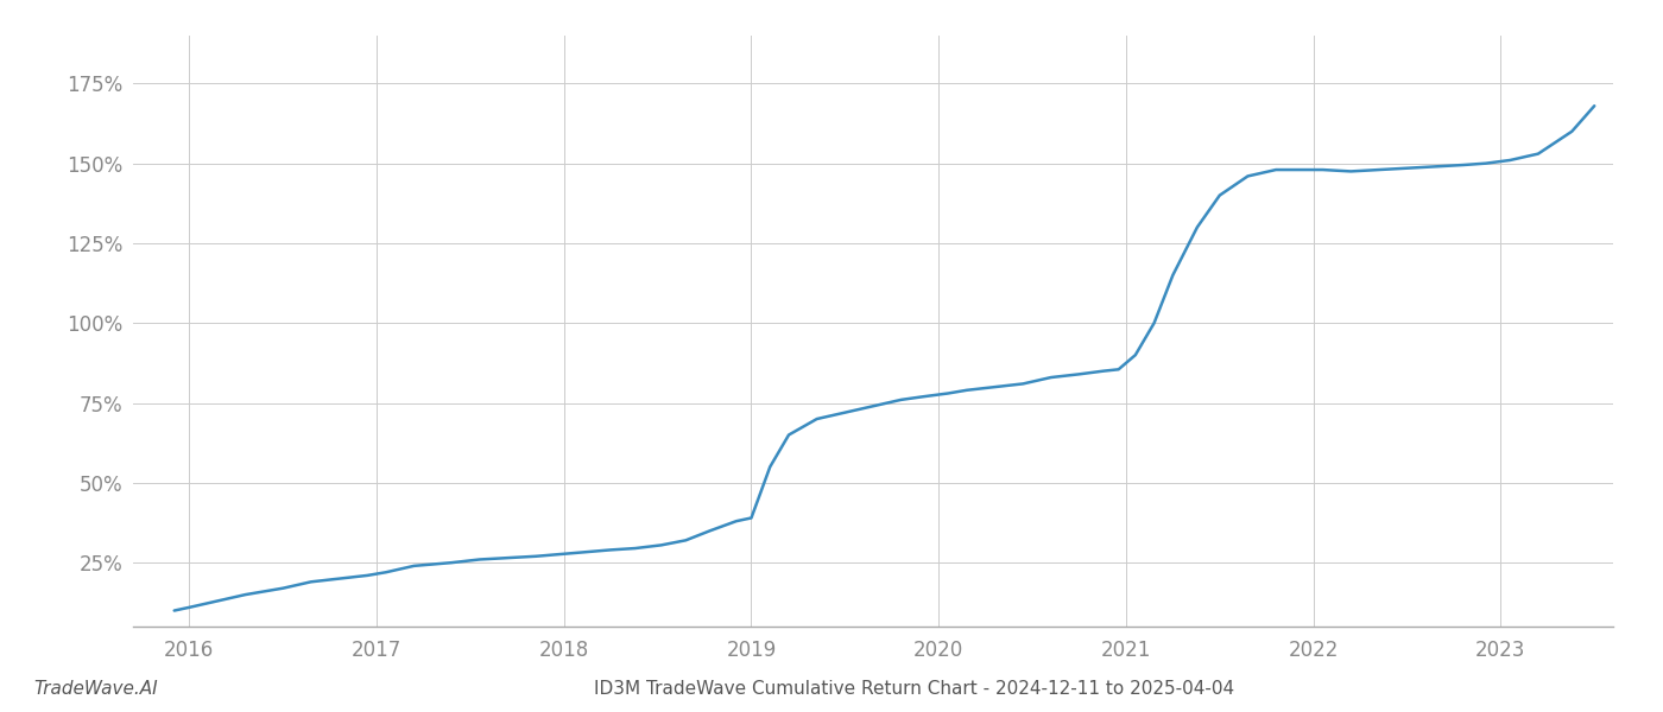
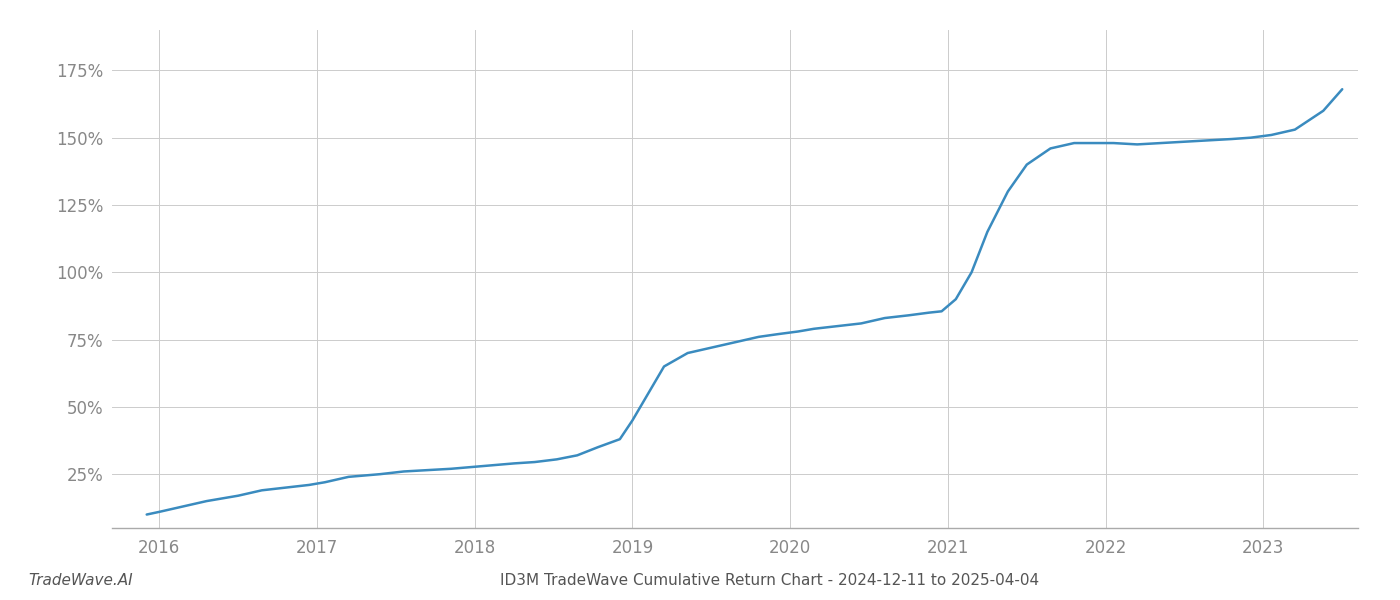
2019: 39.0% -> 45.0%
